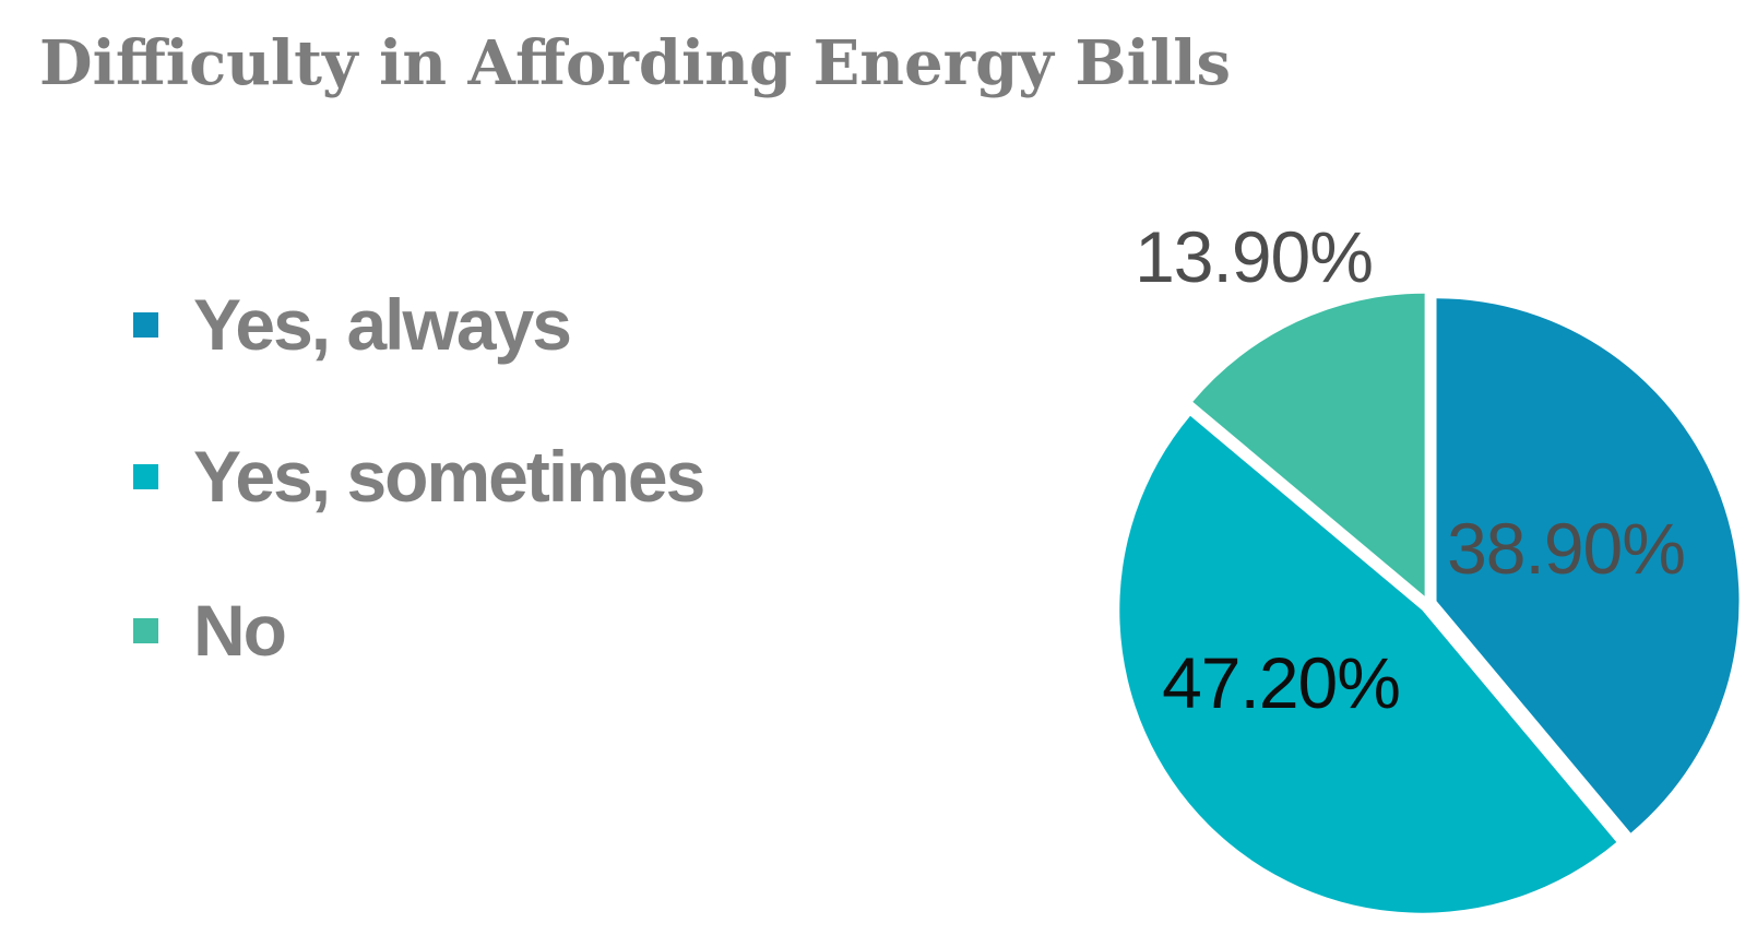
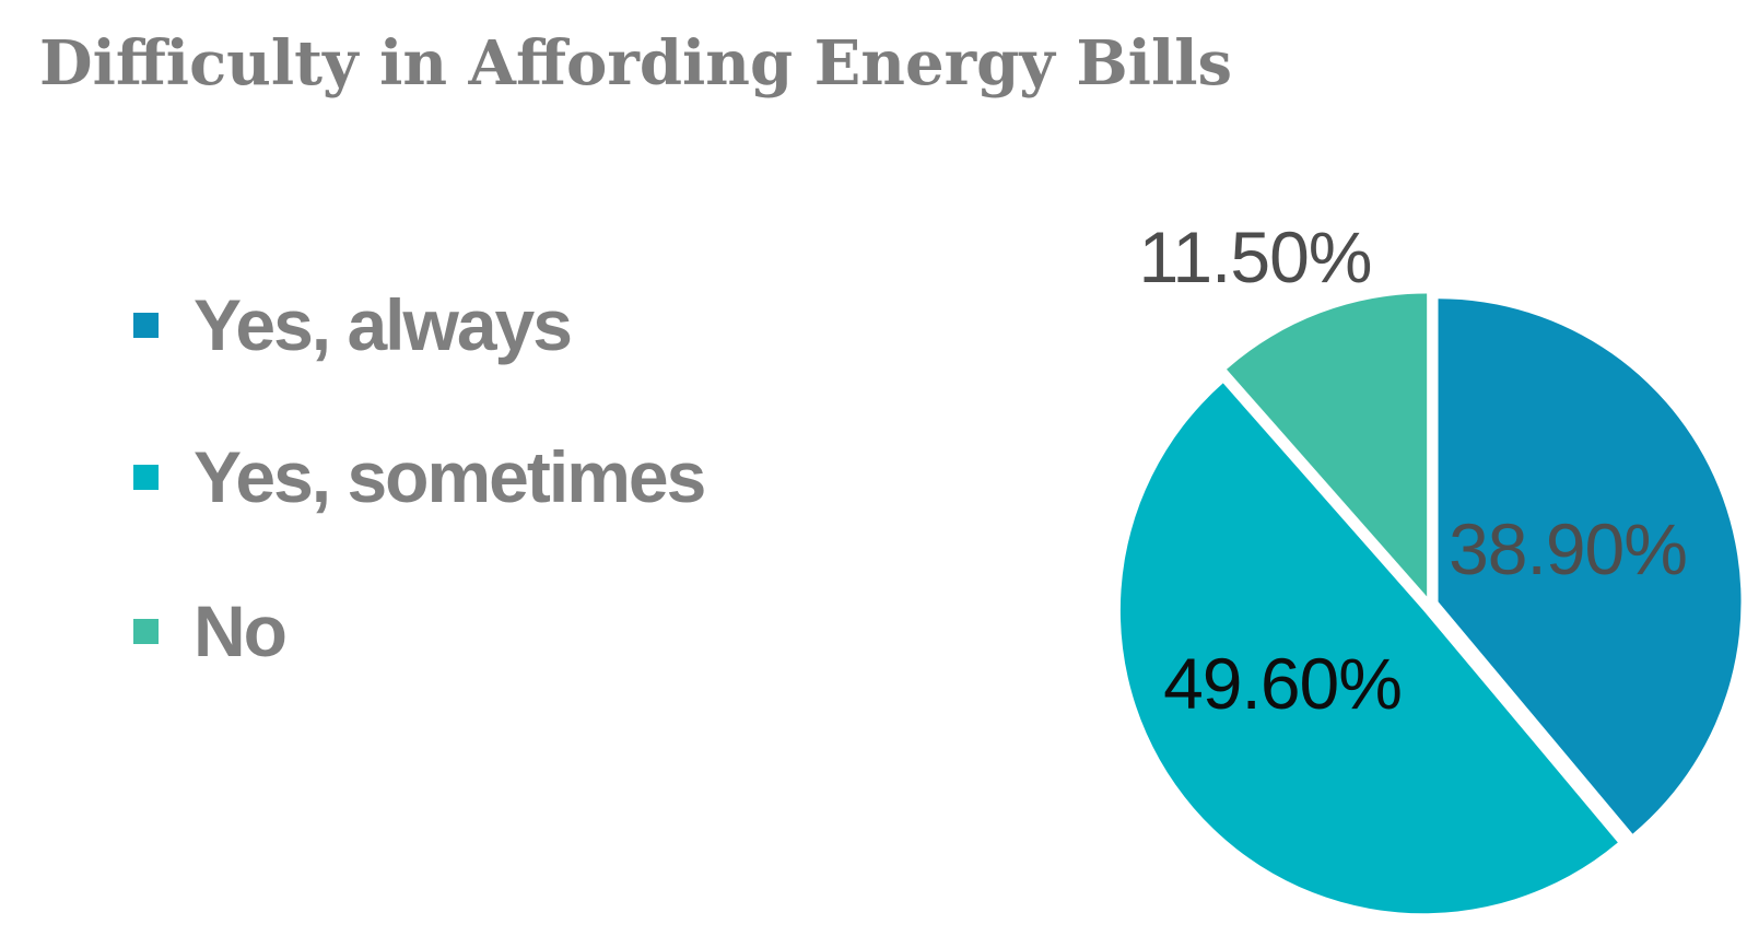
Yes, sometimes: 47.20% -> 49.60%
No: 13.90% -> 11.50%
